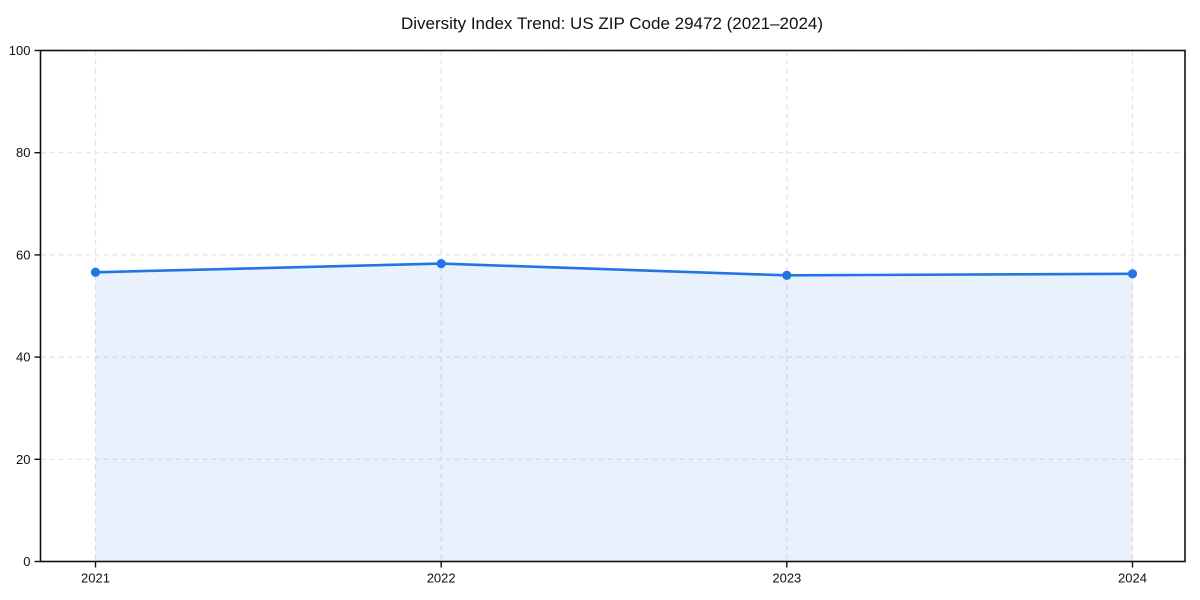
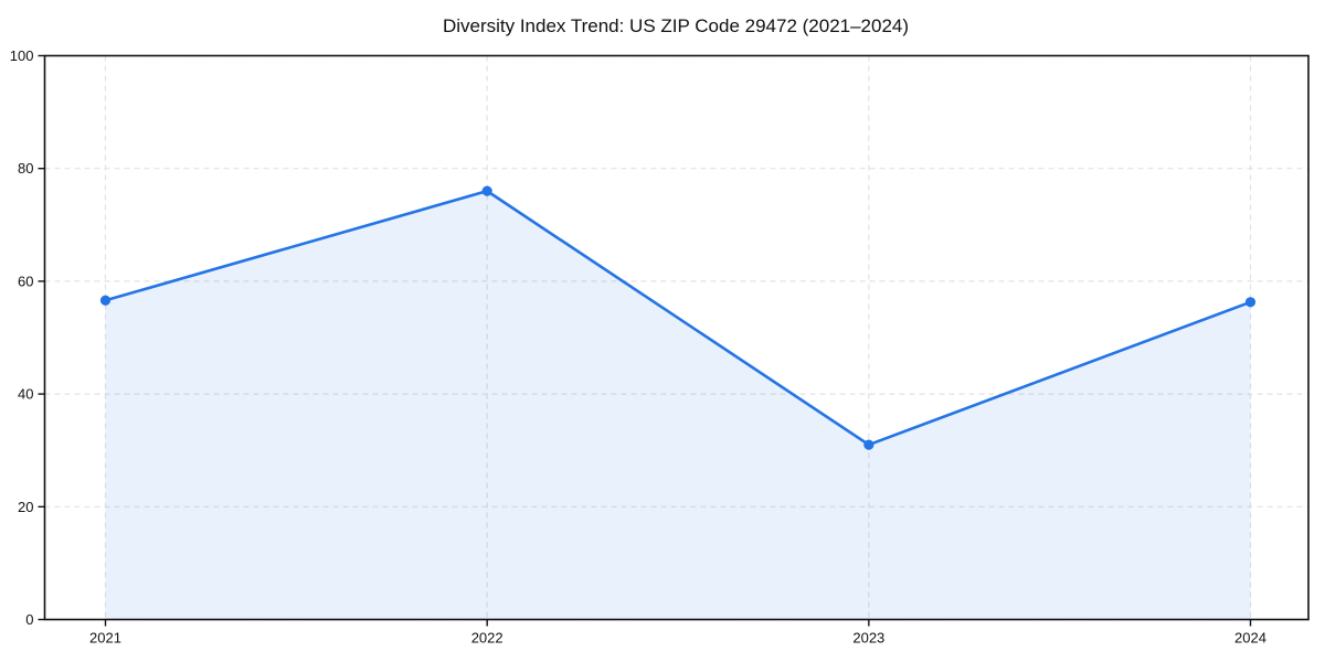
2022: 58 -> 76
2023: 56 -> 31
